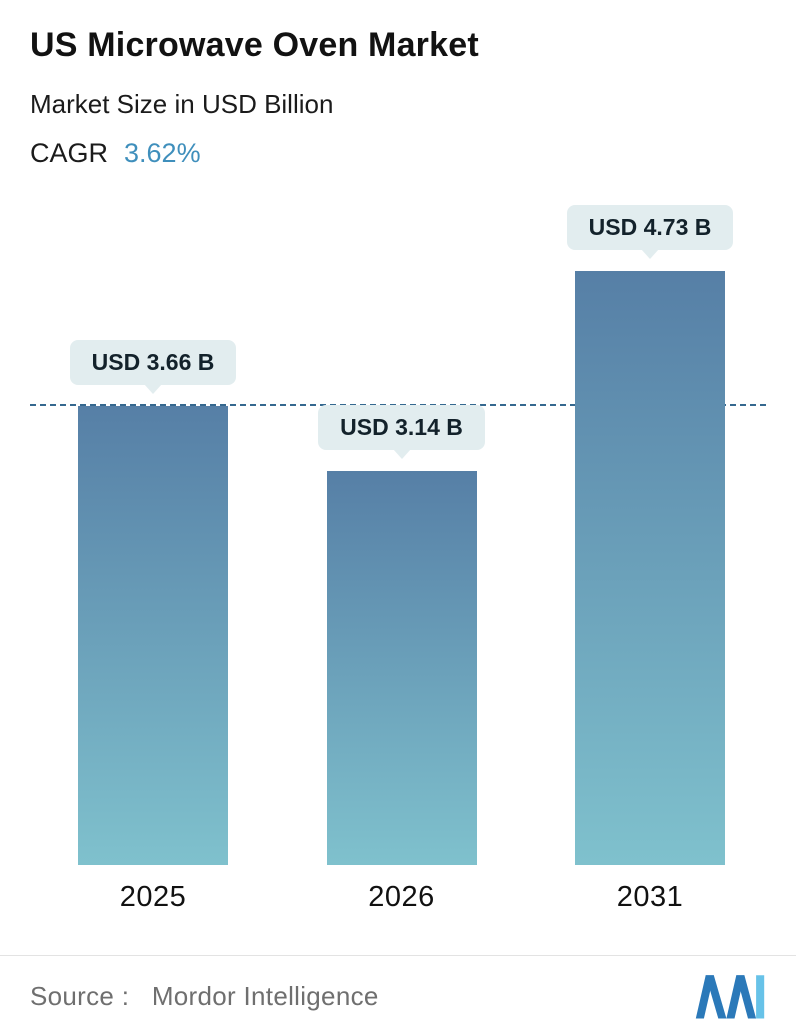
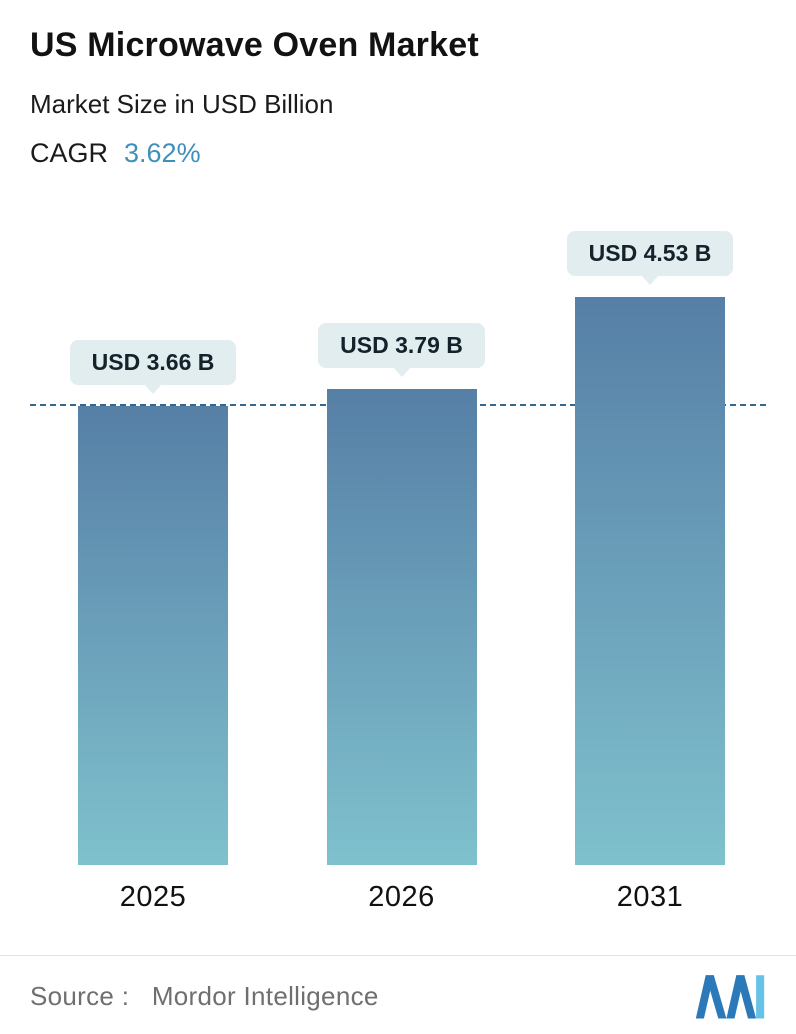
2026: 3.14 -> 3.79
2031: 4.73 -> 4.53
